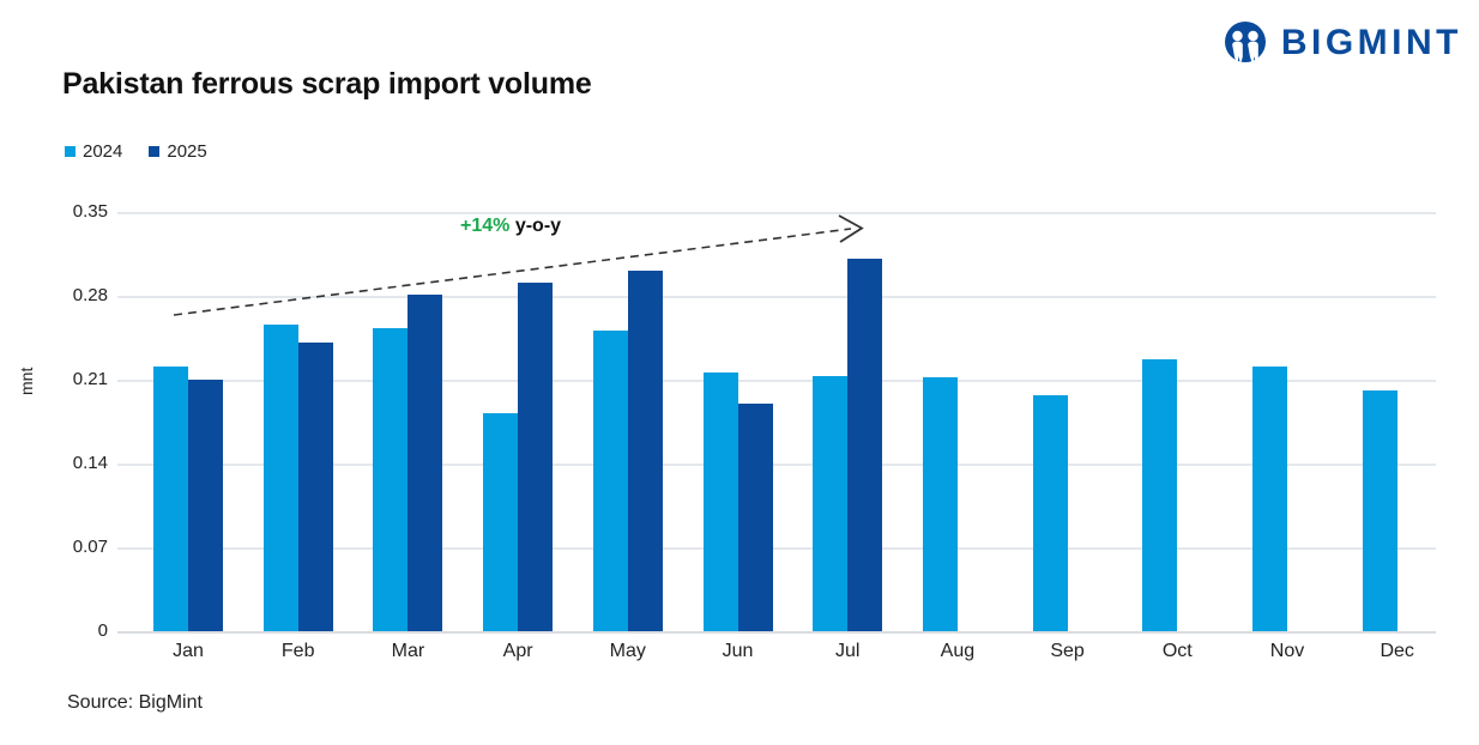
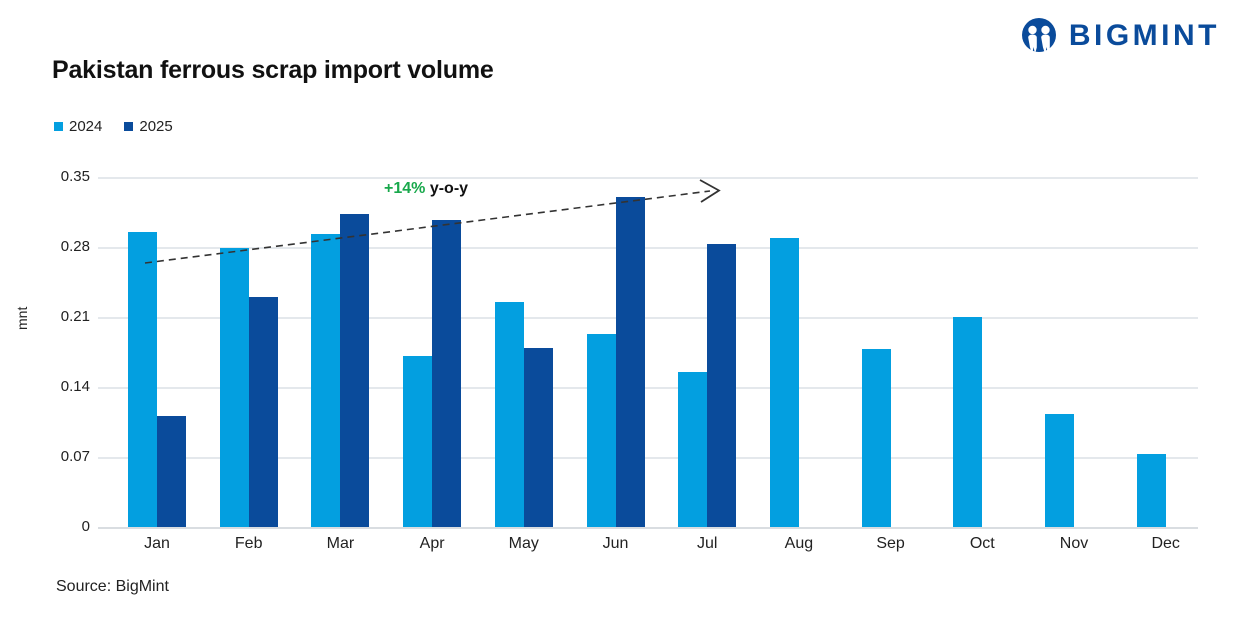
2024/Jan: 0.221 -> 0.295
2025/Jan: 0.210 -> 0.111
2024/Feb: 0.256 -> 0.279
2025/Feb: 0.241 -> 0.230
2024/Mar: 0.253 -> 0.293
2025/Mar: 0.281 -> 0.313
2024/Apr: 0.182 -> 0.171
2025/Apr: 0.291 -> 0.307
2024/May: 0.251 -> 0.225
2025/May: 0.301 -> 0.179
2024/Jun: 0.216 -> 0.193
2025/Jun: 0.190 -> 0.330
2024/Jul: 0.213 -> 0.155
2025/Jul: 0.311 -> 0.283
2024/Aug: 0.212 -> 0.289
2024/Sep: 0.197 -> 0.178
2024/Oct: 0.227 -> 0.210
2024/Nov: 0.221 -> 0.113
2024/Dec: 0.201 -> 0.073
